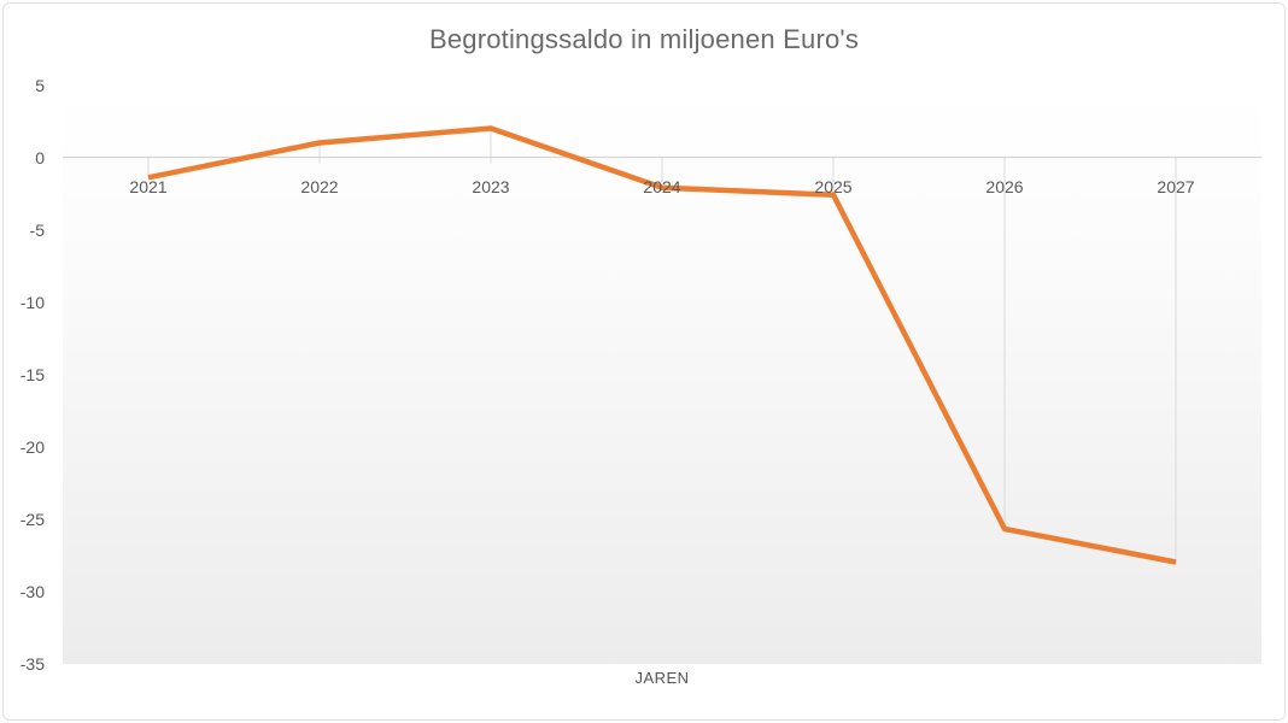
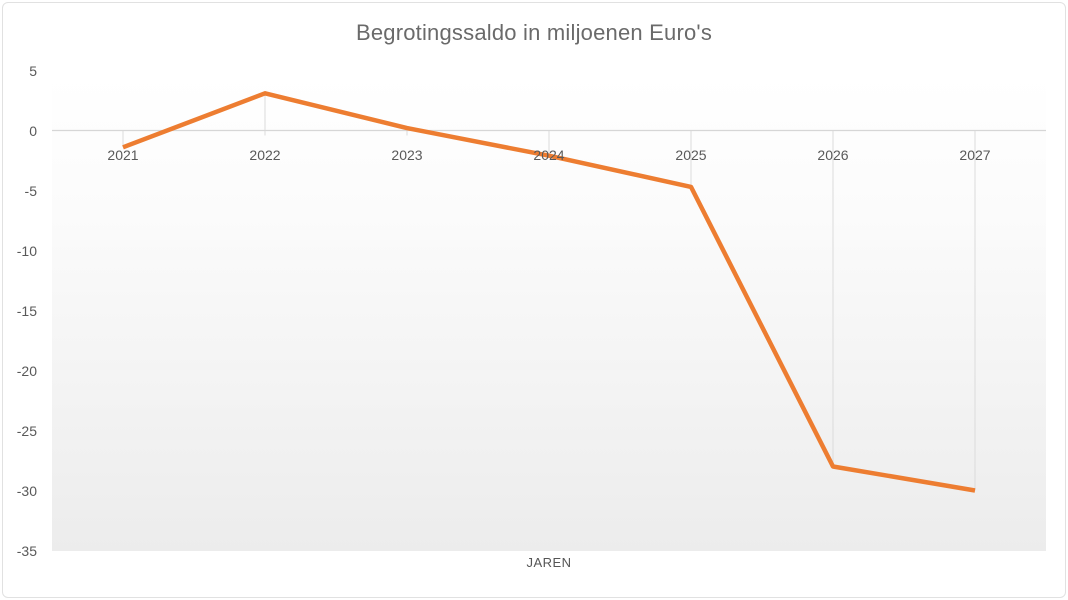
2022: 1.0 -> 3.1
2023: 2.0 -> 0.2
2025: -2.6 -> -4.7
2026: -25.7 -> -28.0
2027: -28.0 -> -30.0
